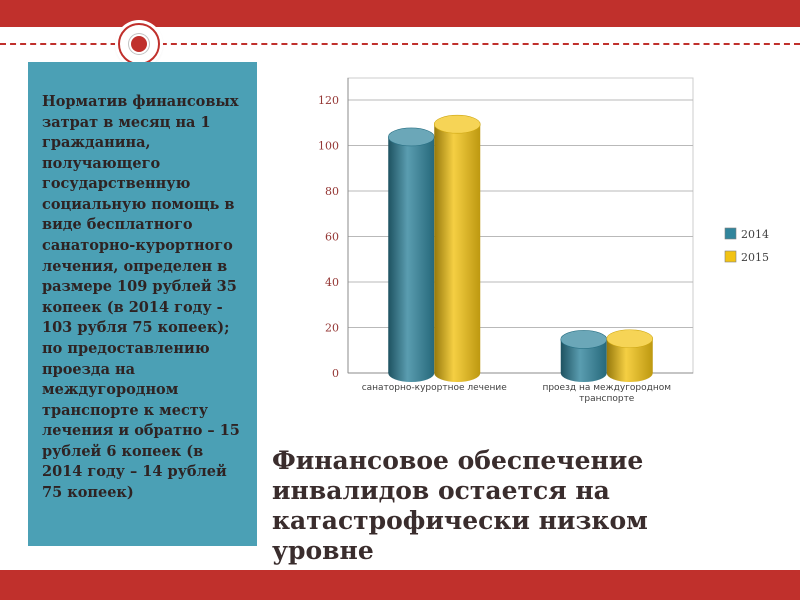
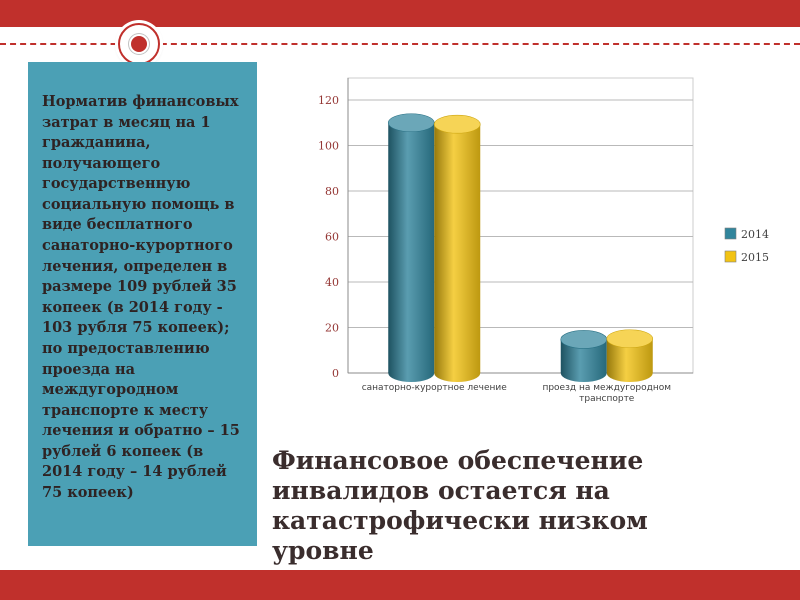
2014/санаторно-курортное лечение: 104 -> 110
